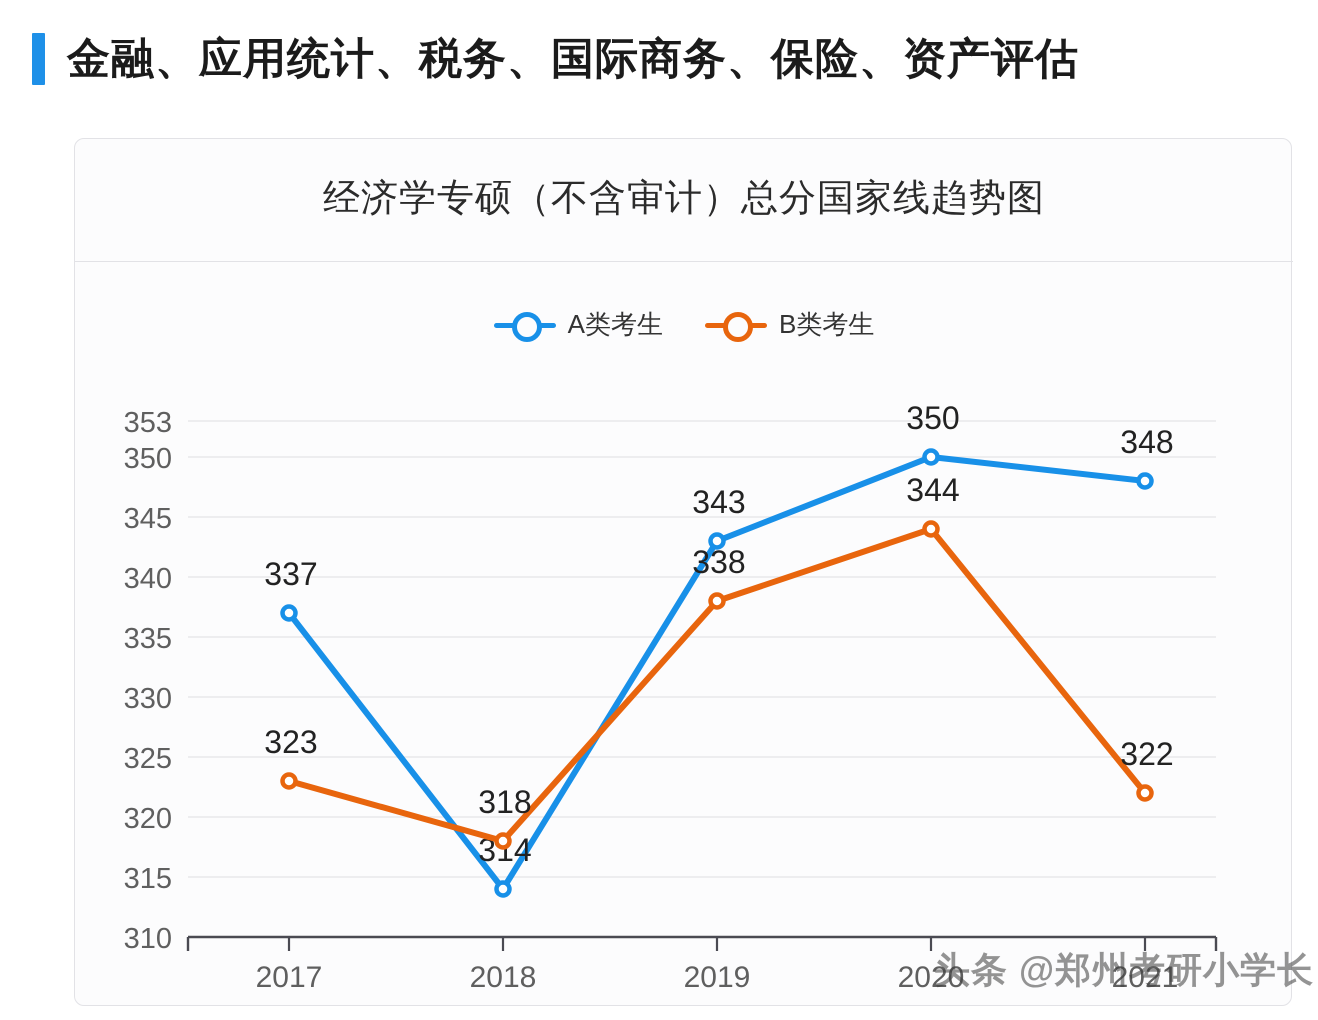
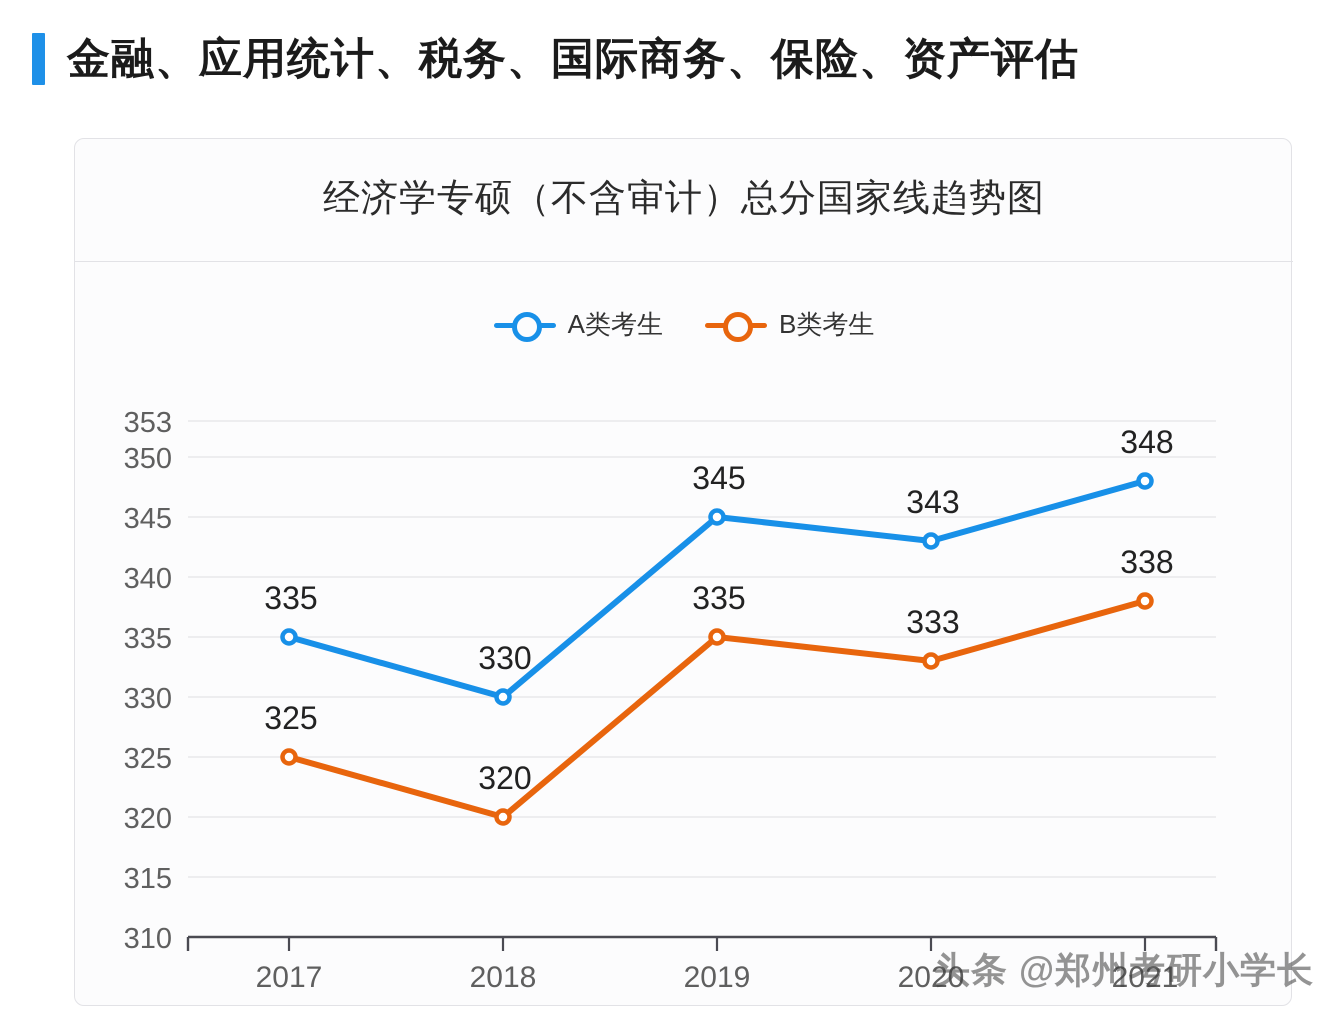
A类考生/2017: 337 -> 335
B类考生/2017: 323 -> 325
A类考生/2018: 314 -> 330
B类考生/2018: 318 -> 320
A类考生/2019: 343 -> 345
B类考生/2019: 338 -> 335
A类考生/2020: 350 -> 343
B类考生/2020: 344 -> 333
B类考生/2021: 322 -> 338
